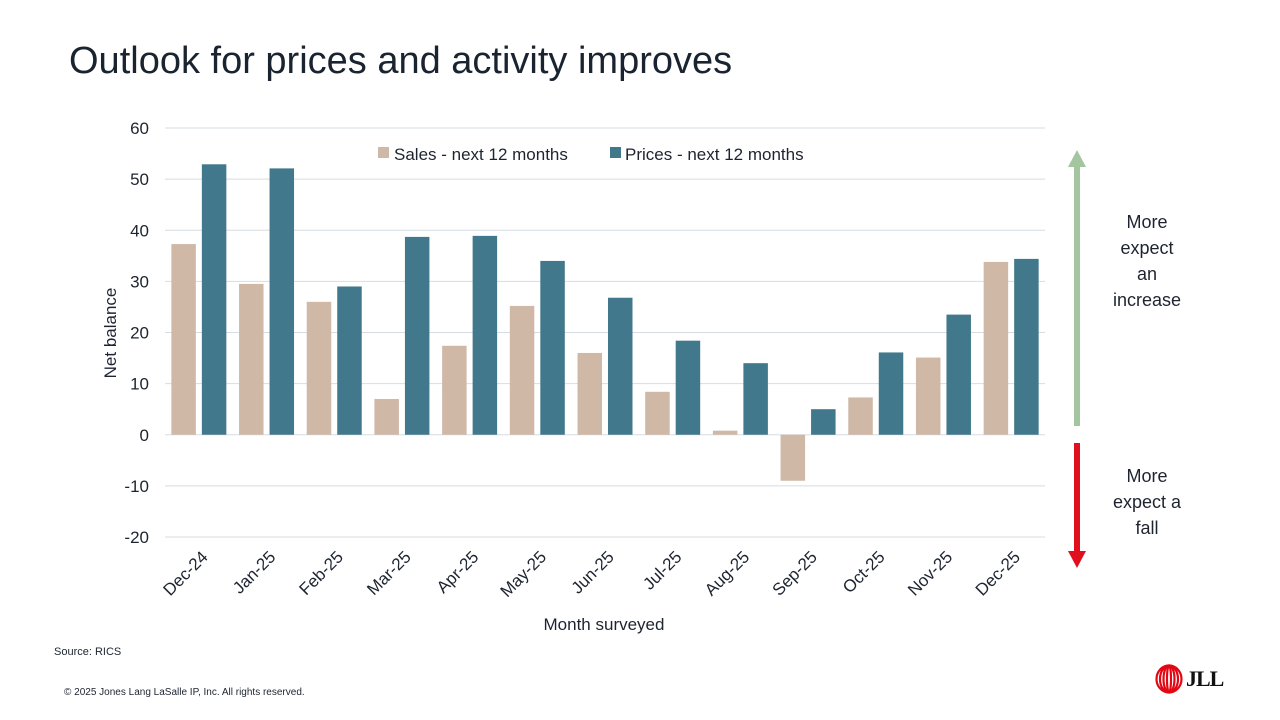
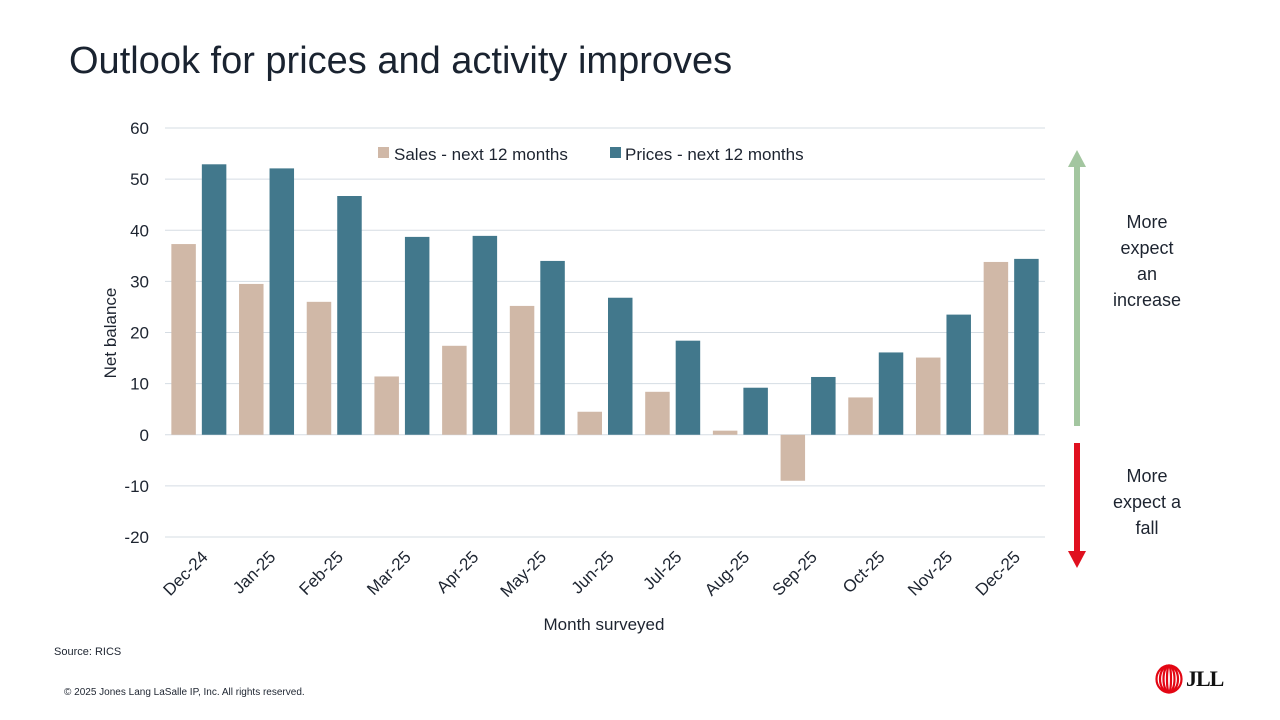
Prices - next 12 months/Feb-25: 29 -> 47
Sales - next 12 months/Mar-25: 7 -> 11
Sales - next 12 months/Jun-25: 16 -> 4
Prices - next 12 months/Aug-25: 14 -> 9
Prices - next 12 months/Sep-25: 5 -> 11
